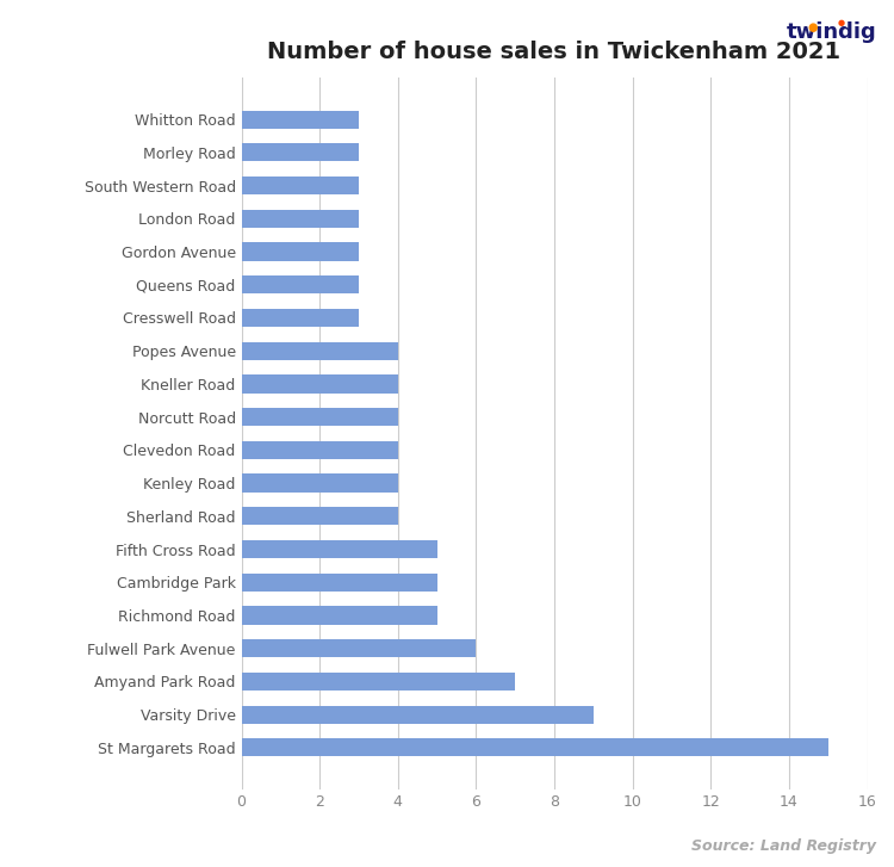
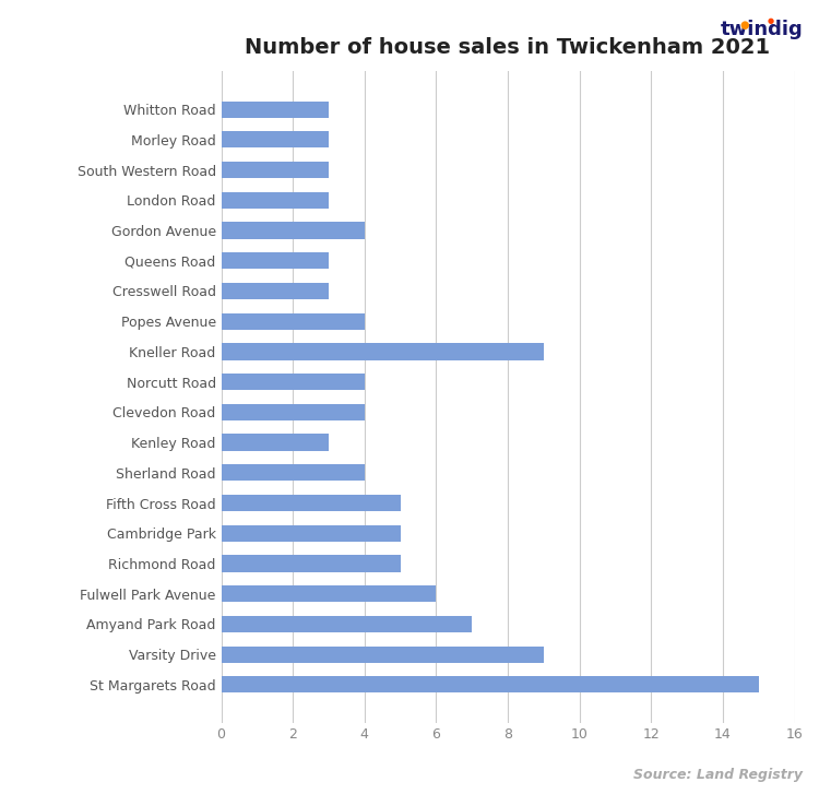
Gordon Avenue: 3 -> 4
Kneller Road: 4 -> 9
Kenley Road: 4 -> 3
